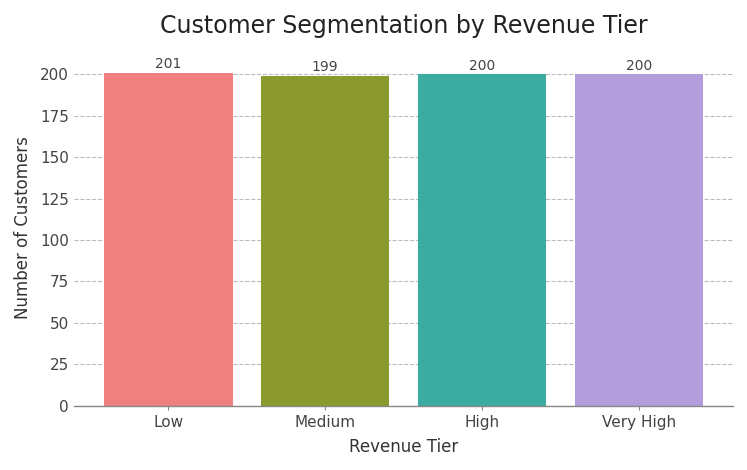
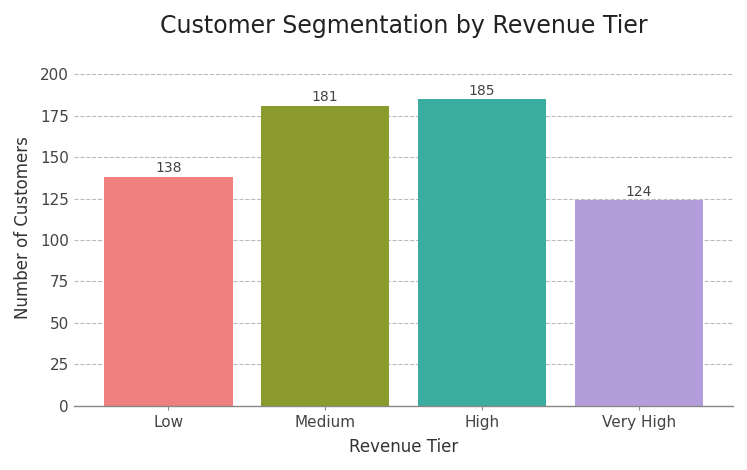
Low: 201 -> 138
Medium: 199 -> 181
High: 200 -> 185
Very High: 200 -> 124
